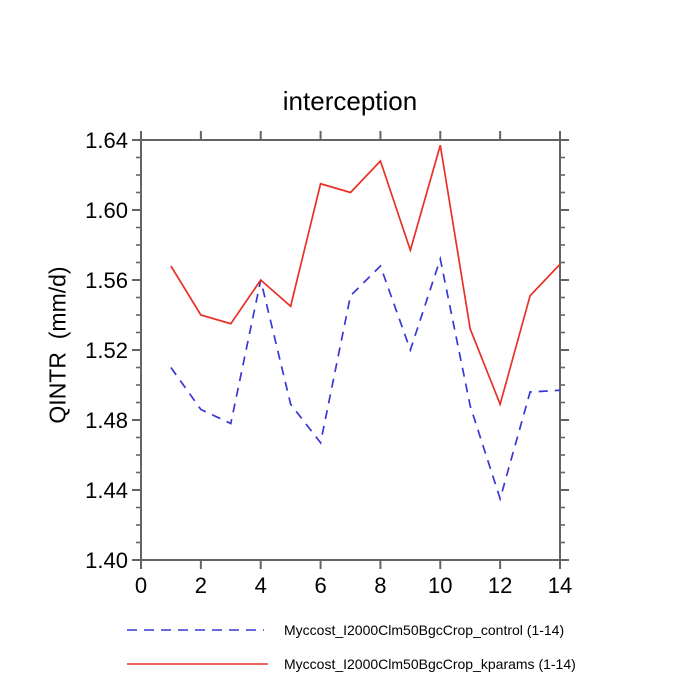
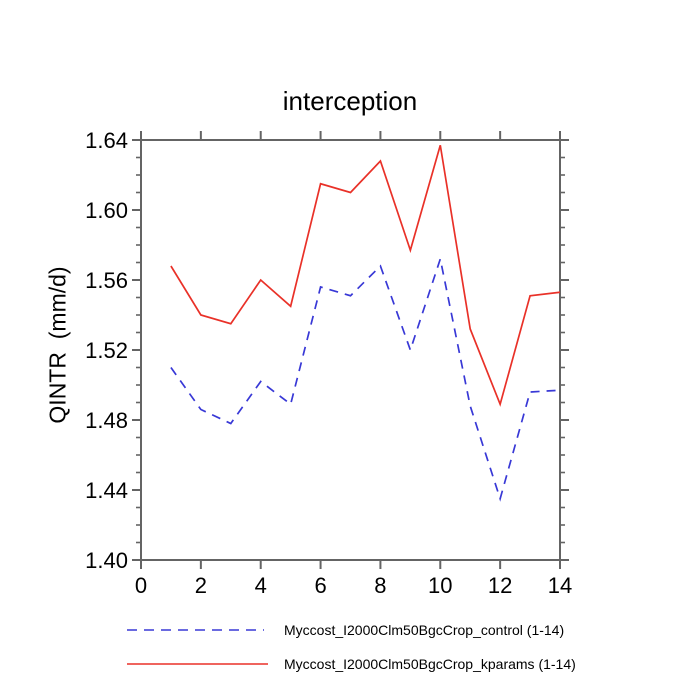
Myccost_I2000Clm50BgcCrop_control (1-14)/4: 1.560 -> 1.502
Myccost_I2000Clm50BgcCrop_control (1-14)/6: 1.467 -> 1.556
Myccost_I2000Clm50BgcCrop_kparams (1-14)/14: 1.569 -> 1.553
